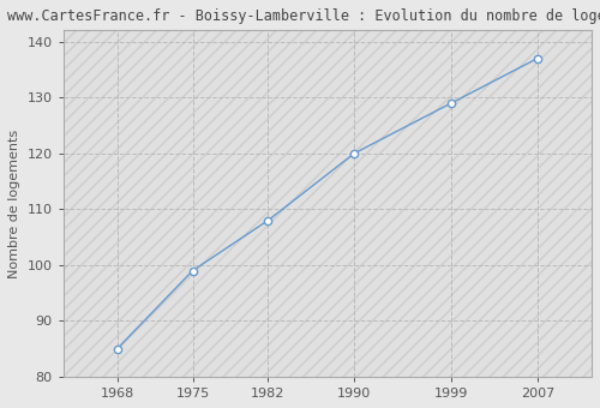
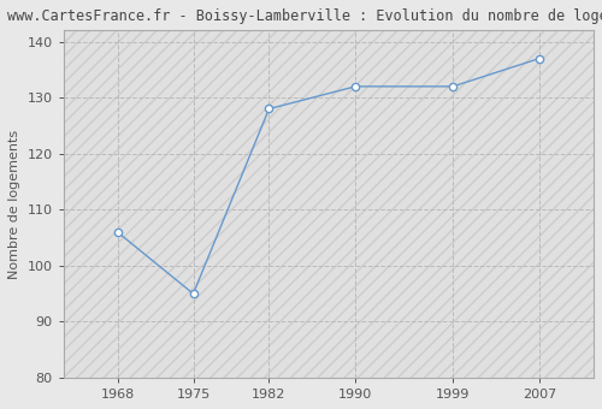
1968: 85 -> 106
1975: 99 -> 95
1982: 108 -> 128
1990: 120 -> 132
1999: 129 -> 132
